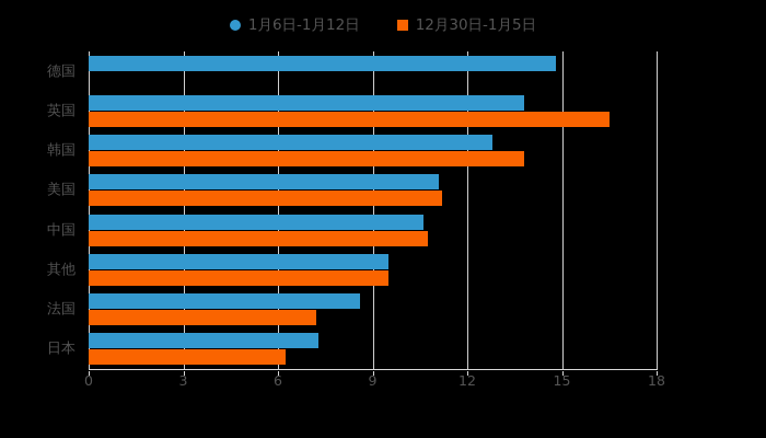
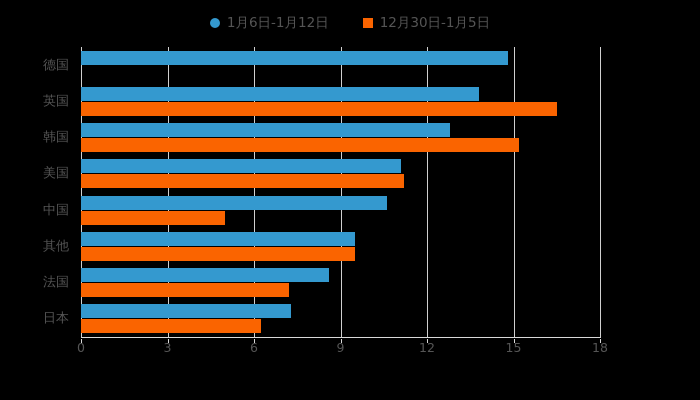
12月30日-1月5日/韩国: 13.8 -> 15.2
12月30日-1月5日/中国: 10.8 -> 5.0
